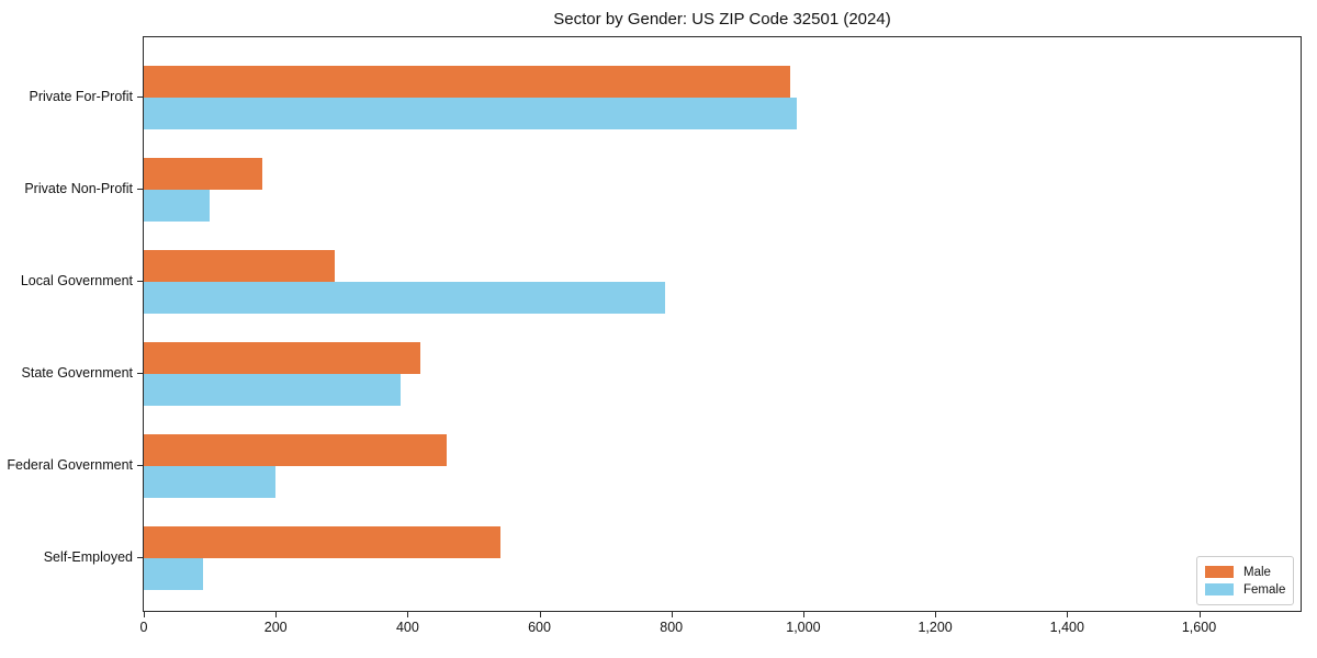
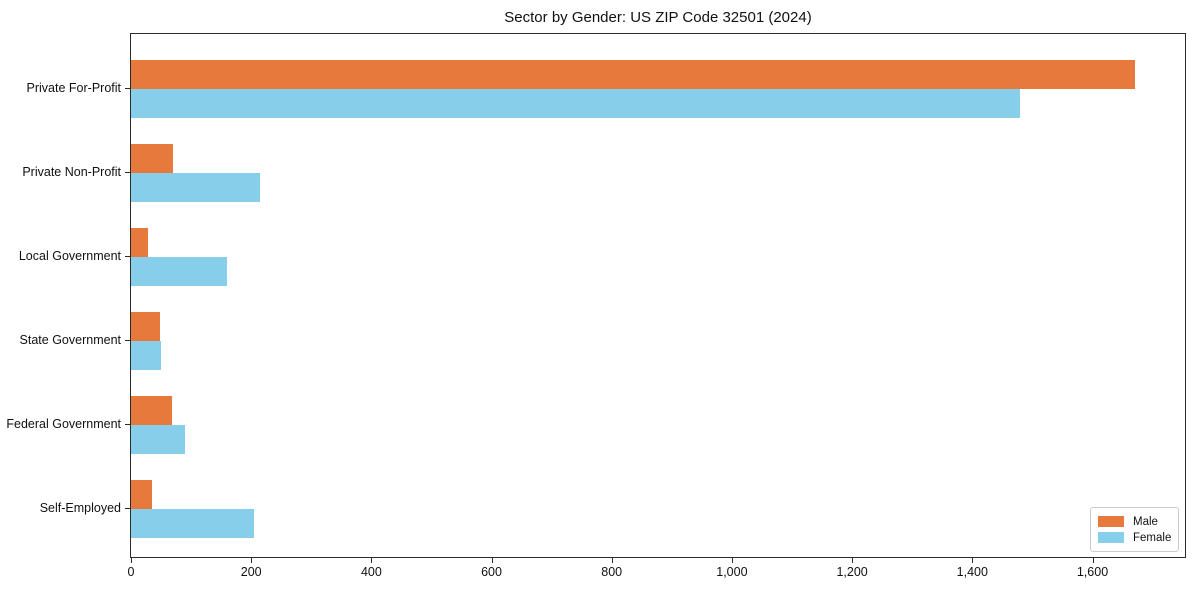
Male/Private For-Profit: 980 -> 1670
Female/Private For-Profit: 990 -> 1480
Male/Private Non-Profit: 180 -> 70
Female/Private Non-Profit: 100 -> 220
Male/Local Government: 290 -> 30
Female/Local Government: 790 -> 160
Male/State Government: 420 -> 50
Female/State Government: 390 -> 50
Male/Federal Government: 460 -> 70
Female/Federal Government: 200 -> 90
Male/Self-Employed: 540 -> 40
Female/Self-Employed: 90 -> 200
